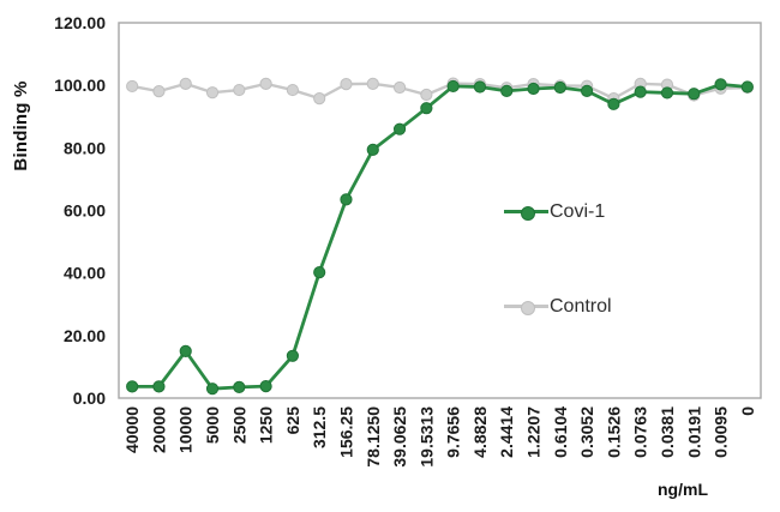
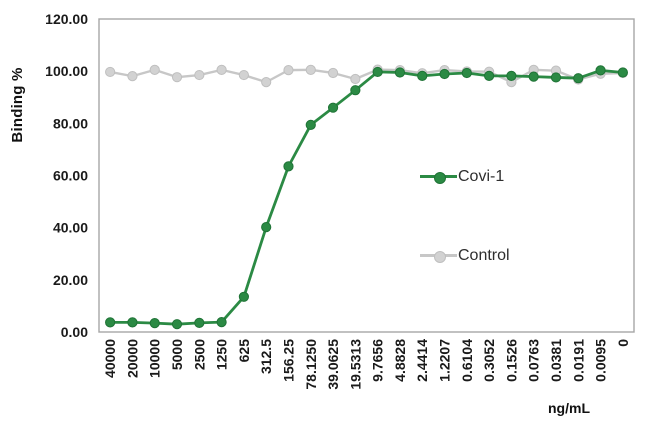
Covi-1/10000: 15 -> 3
Covi-1/0.1526: 94 -> 98
